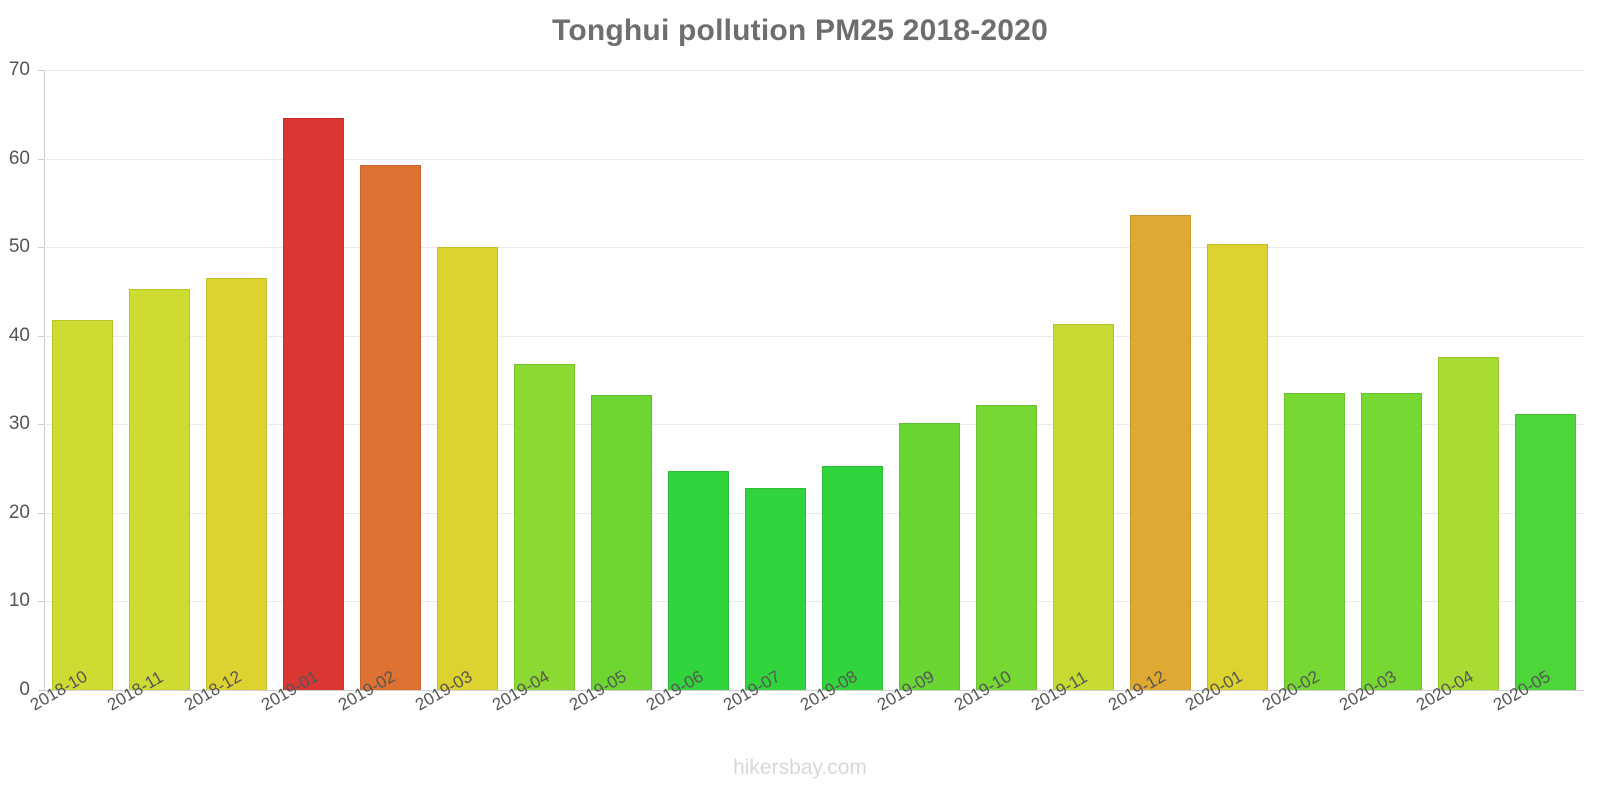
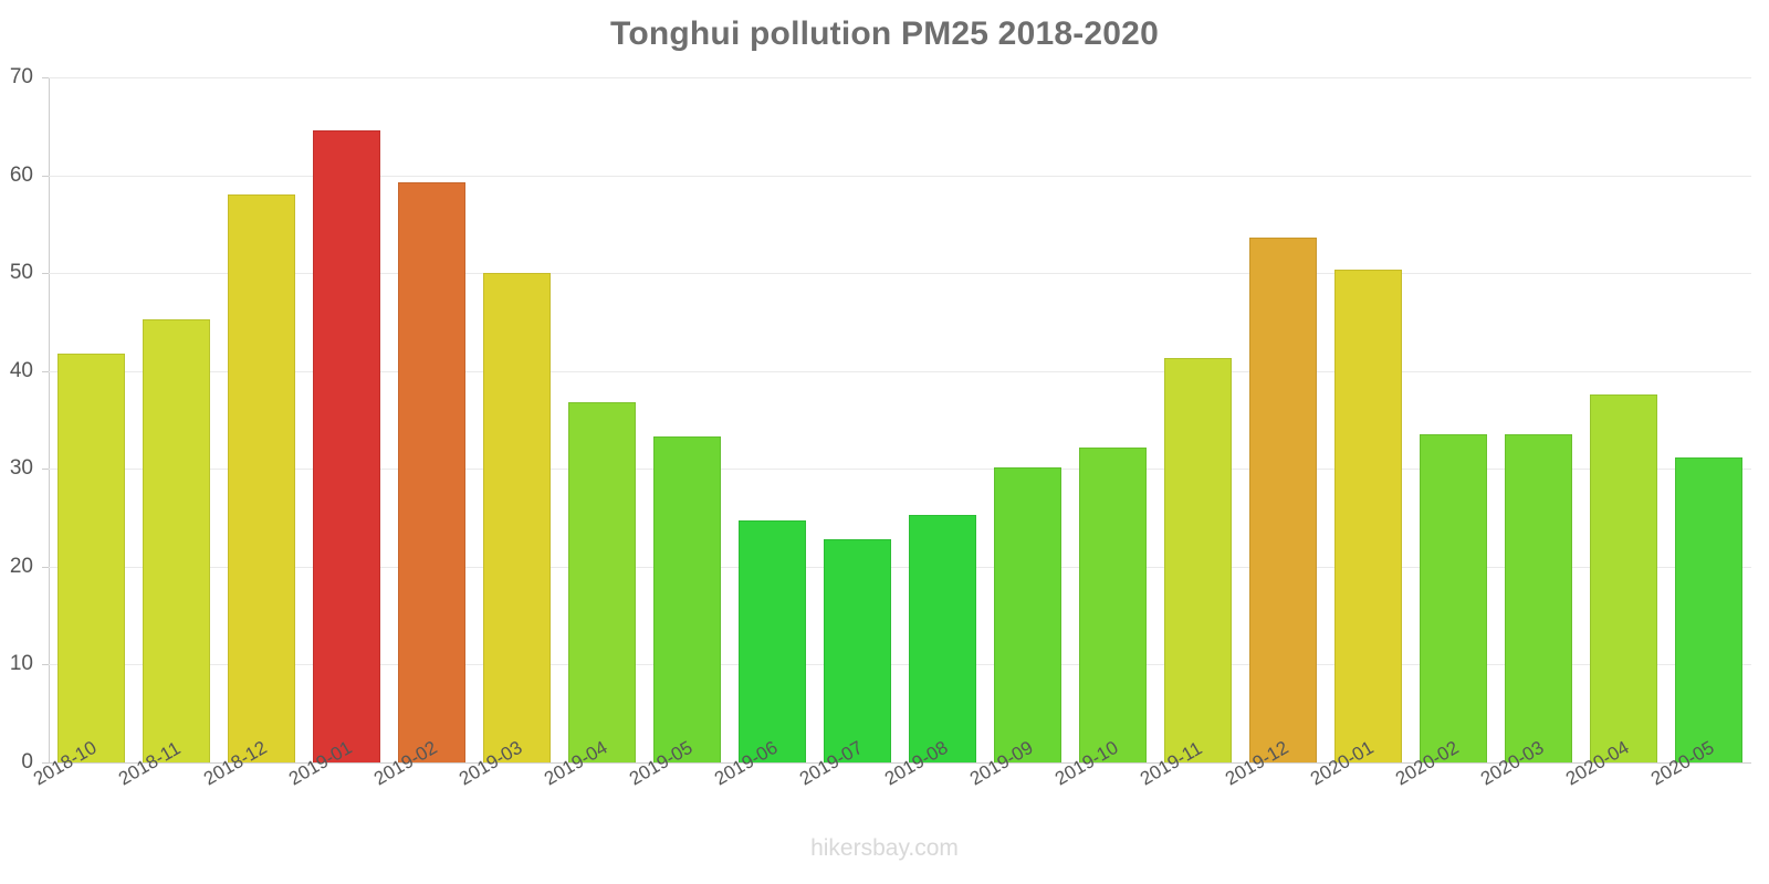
2018-12: 46 -> 58
